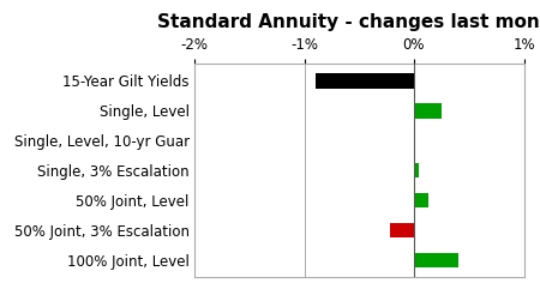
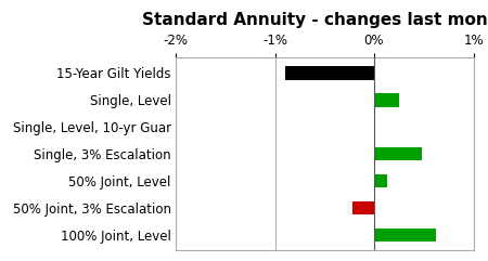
Single, 3% Escalation: 0.04% -> 0.48%
100% Joint, Level: 0.40% -> 0.62%
